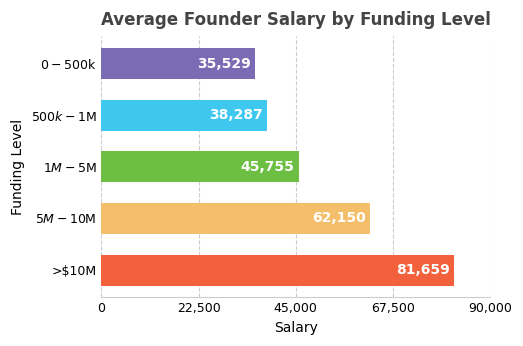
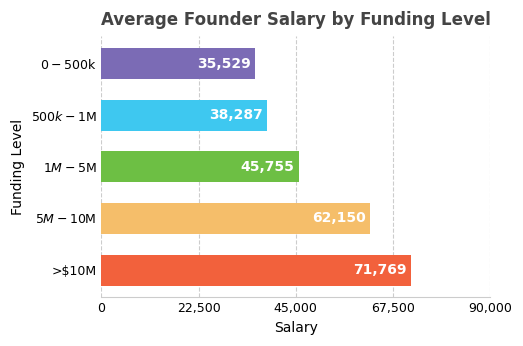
>$10M: 81,659 -> 71,769
